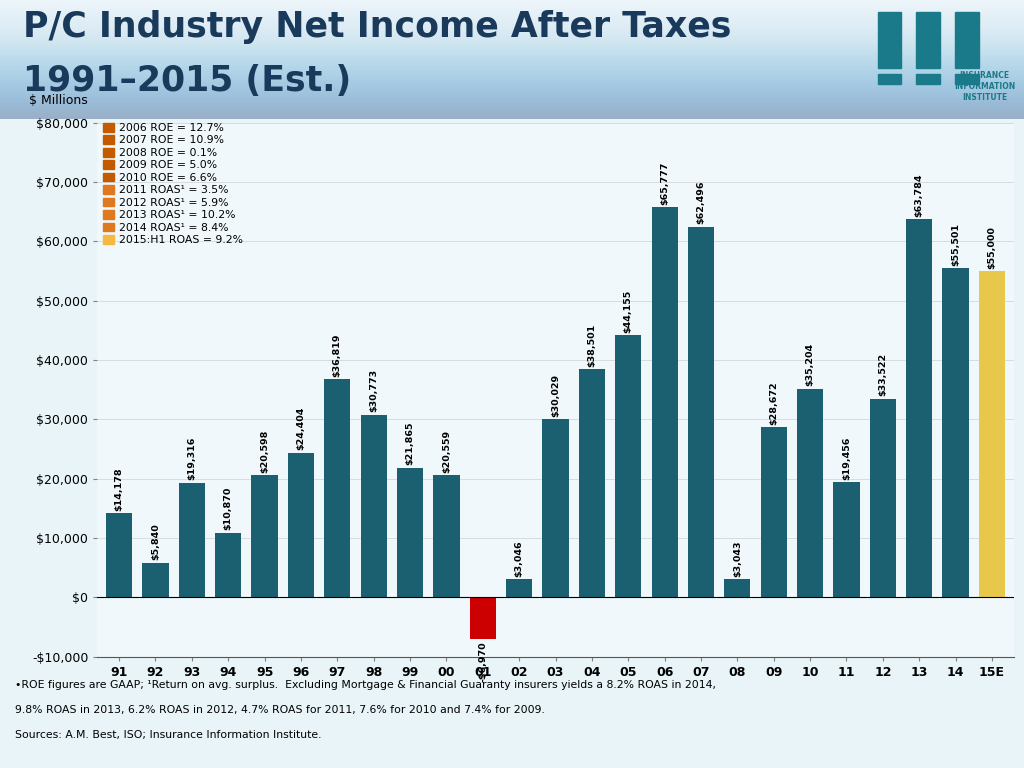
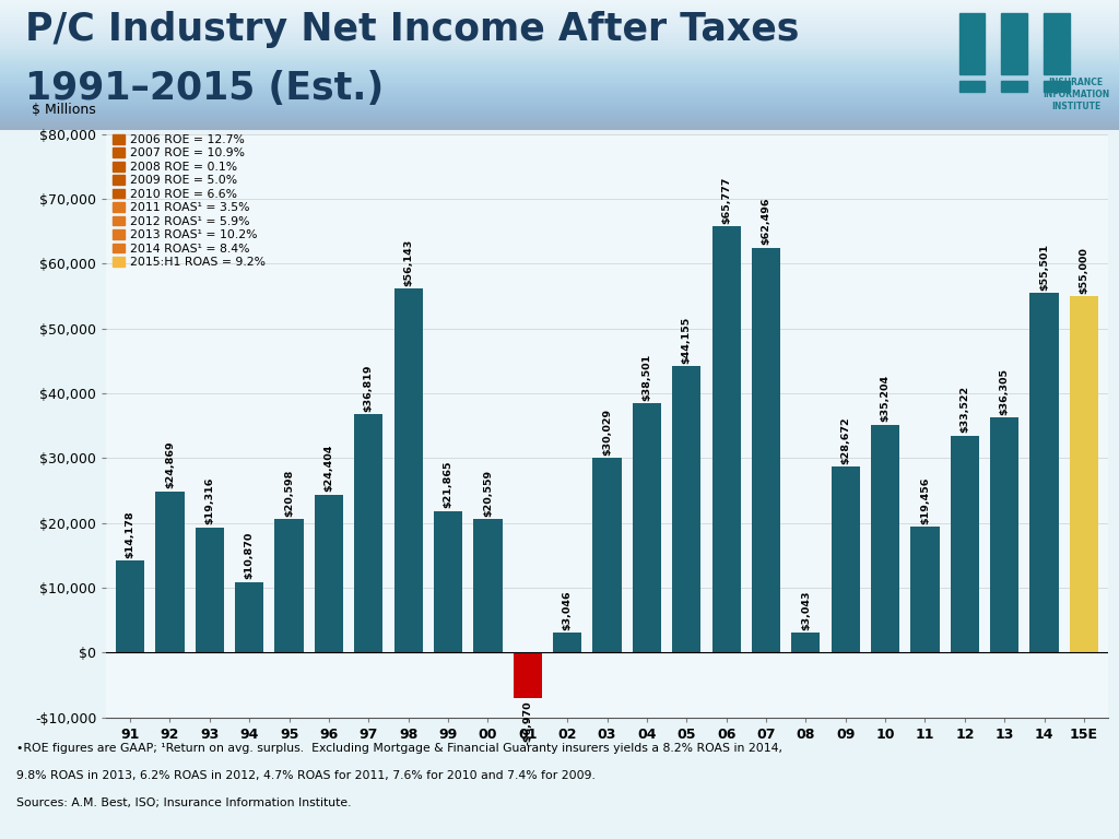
92: $5,840 -> $24,869
98: $30,773 -> $56,143
13: $63,784 -> $36,305
